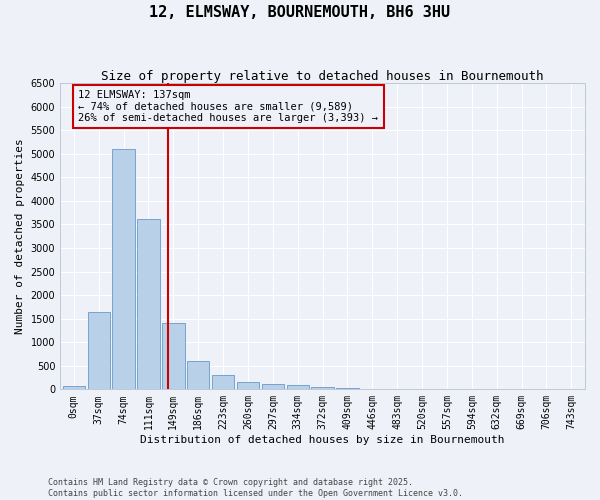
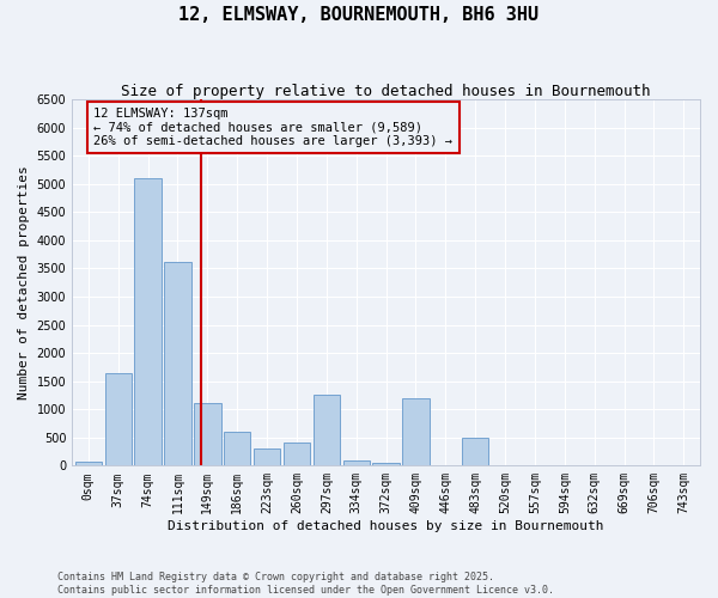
149sqm: 1410 -> 1100
260sqm: 160 -> 400
297sqm: 120 -> 1250
409sqm: 30 -> 1200
483sqm: 0 -> 500
